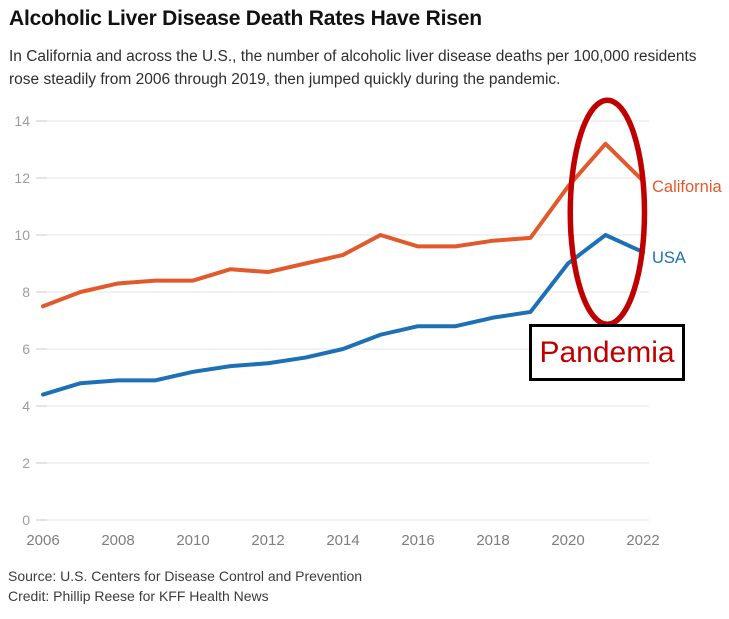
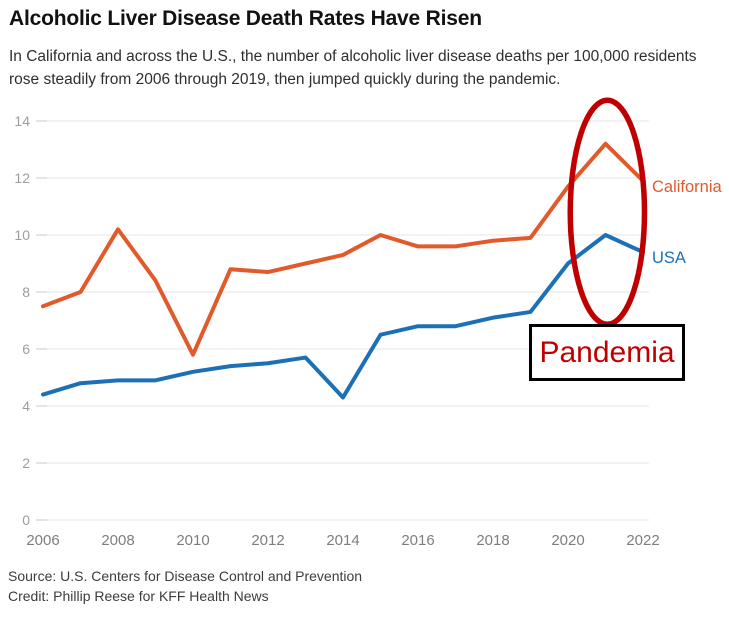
California/2008: 8.3 -> 10.2
California/2010: 8.4 -> 5.8
USA/2014: 6.0 -> 4.3
